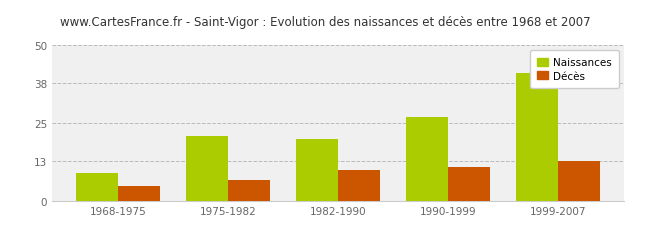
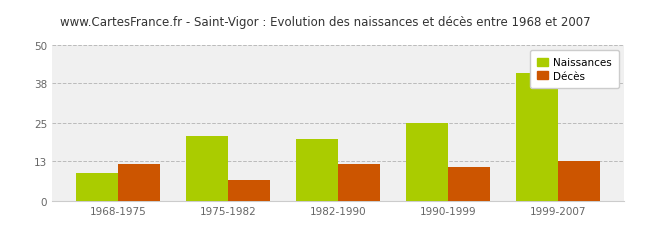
Décès/1968-1975: 5 -> 12
Décès/1982-1990: 10 -> 12
Naissances/1990-1999: 27 -> 25
